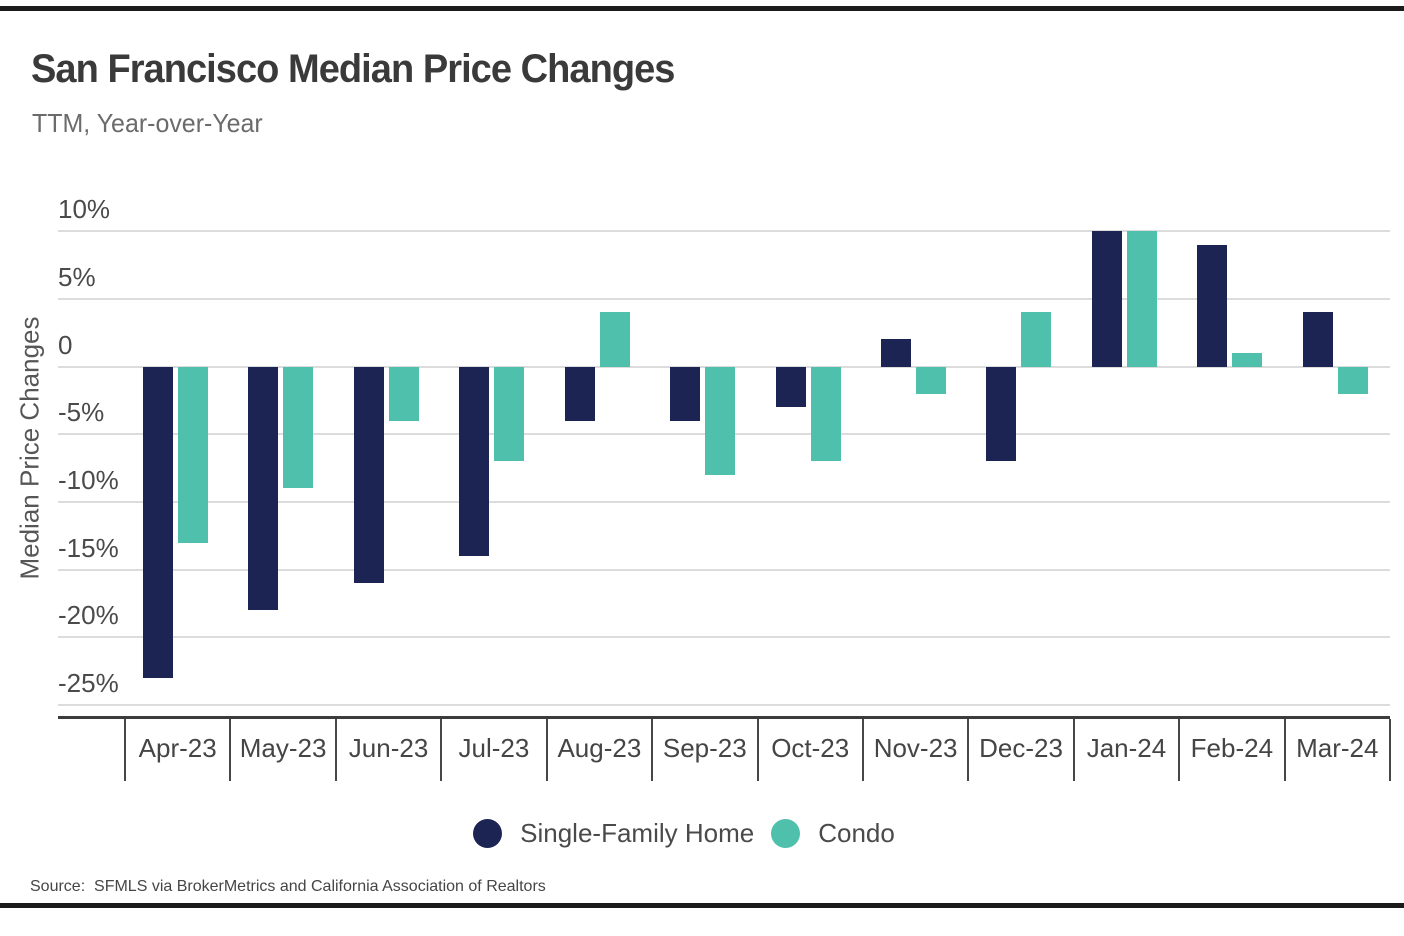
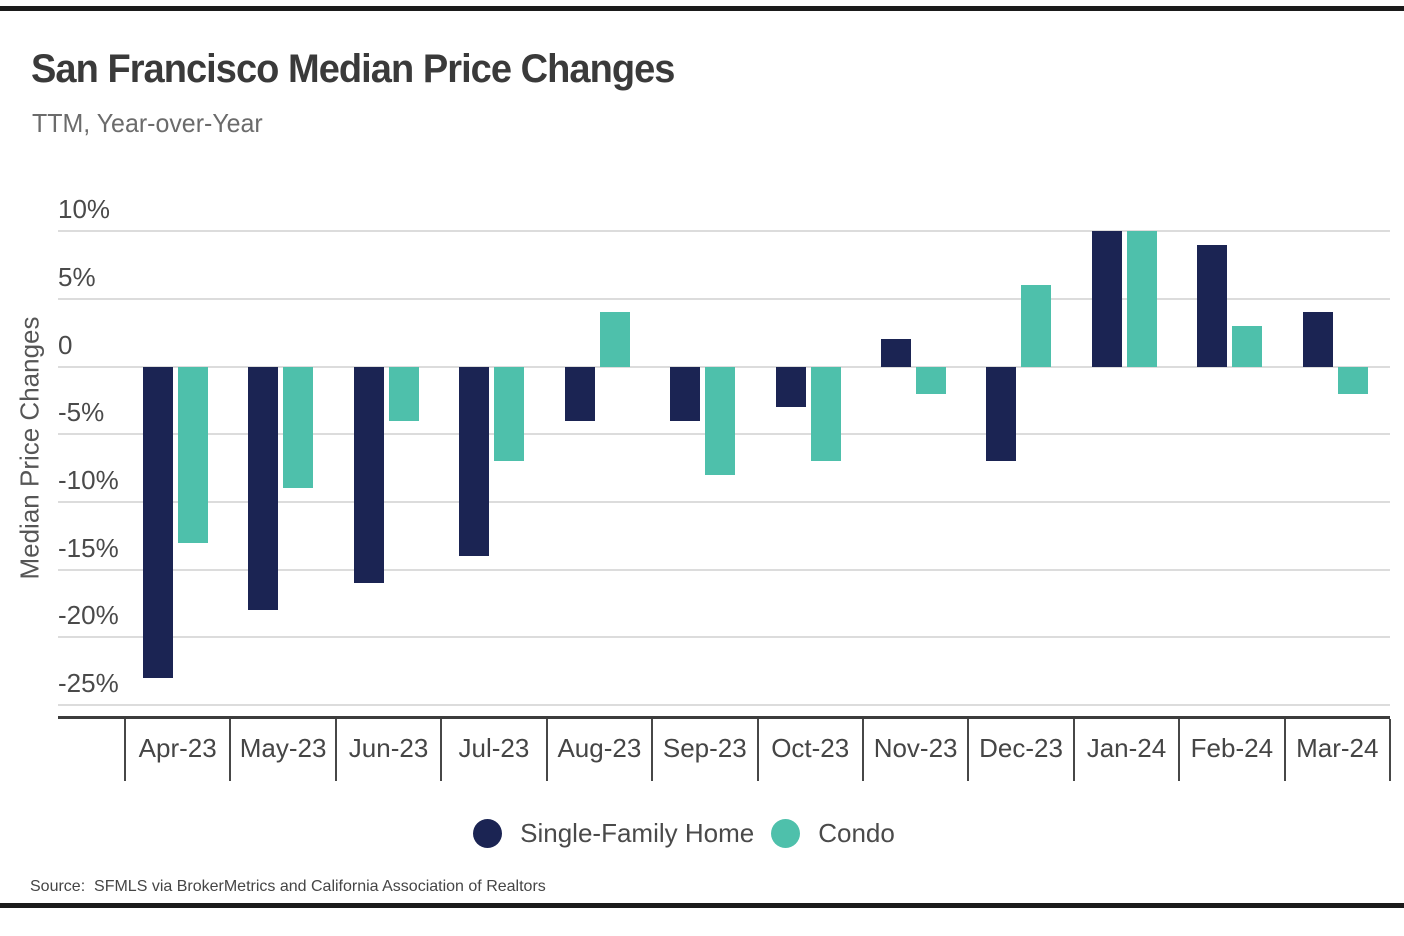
Condo/Dec-23: 4% -> 6%
Condo/Feb-24: 1% -> 3%
